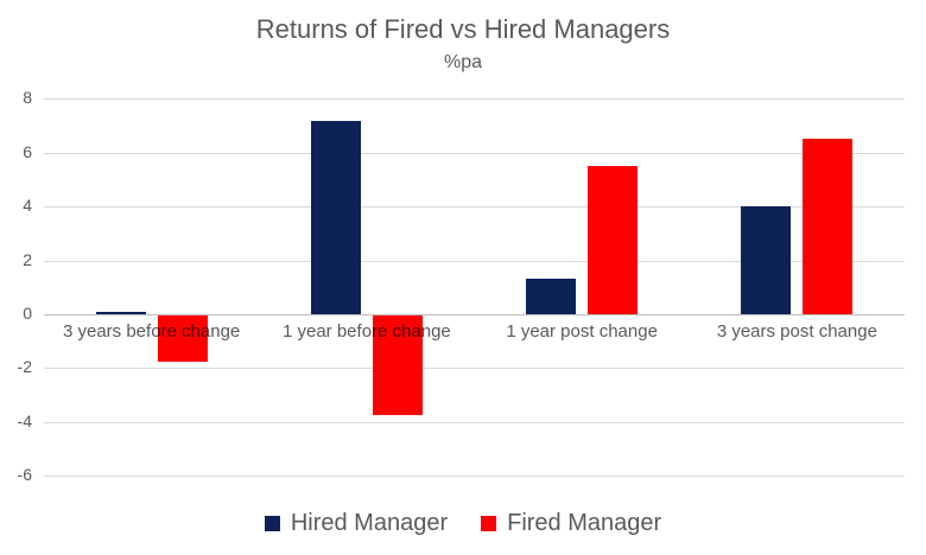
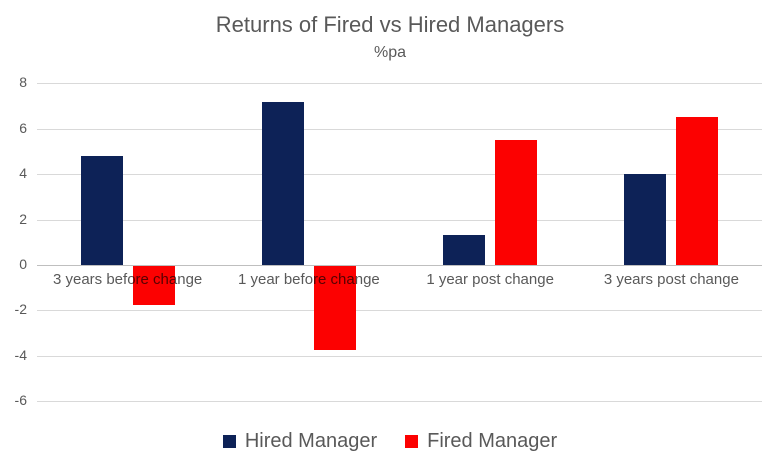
Hired Manager/3 years before change: 0.1 -> 4.8
